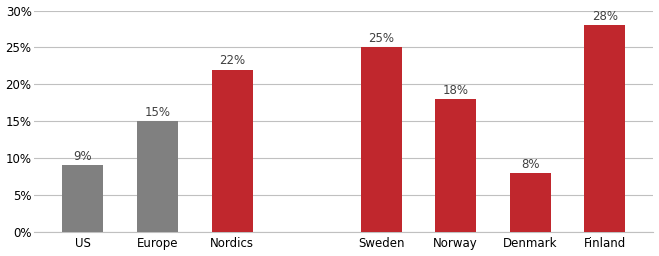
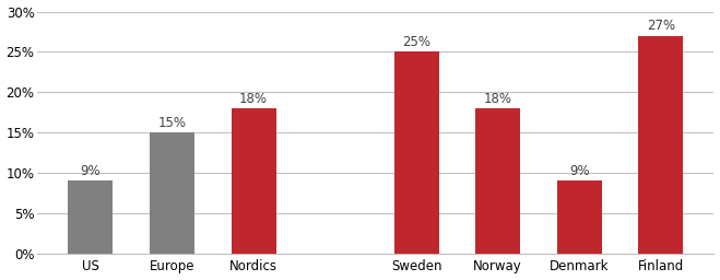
Nordics: 22% -> 18%
Denmark: 8% -> 9%
Finland: 28% -> 27%
